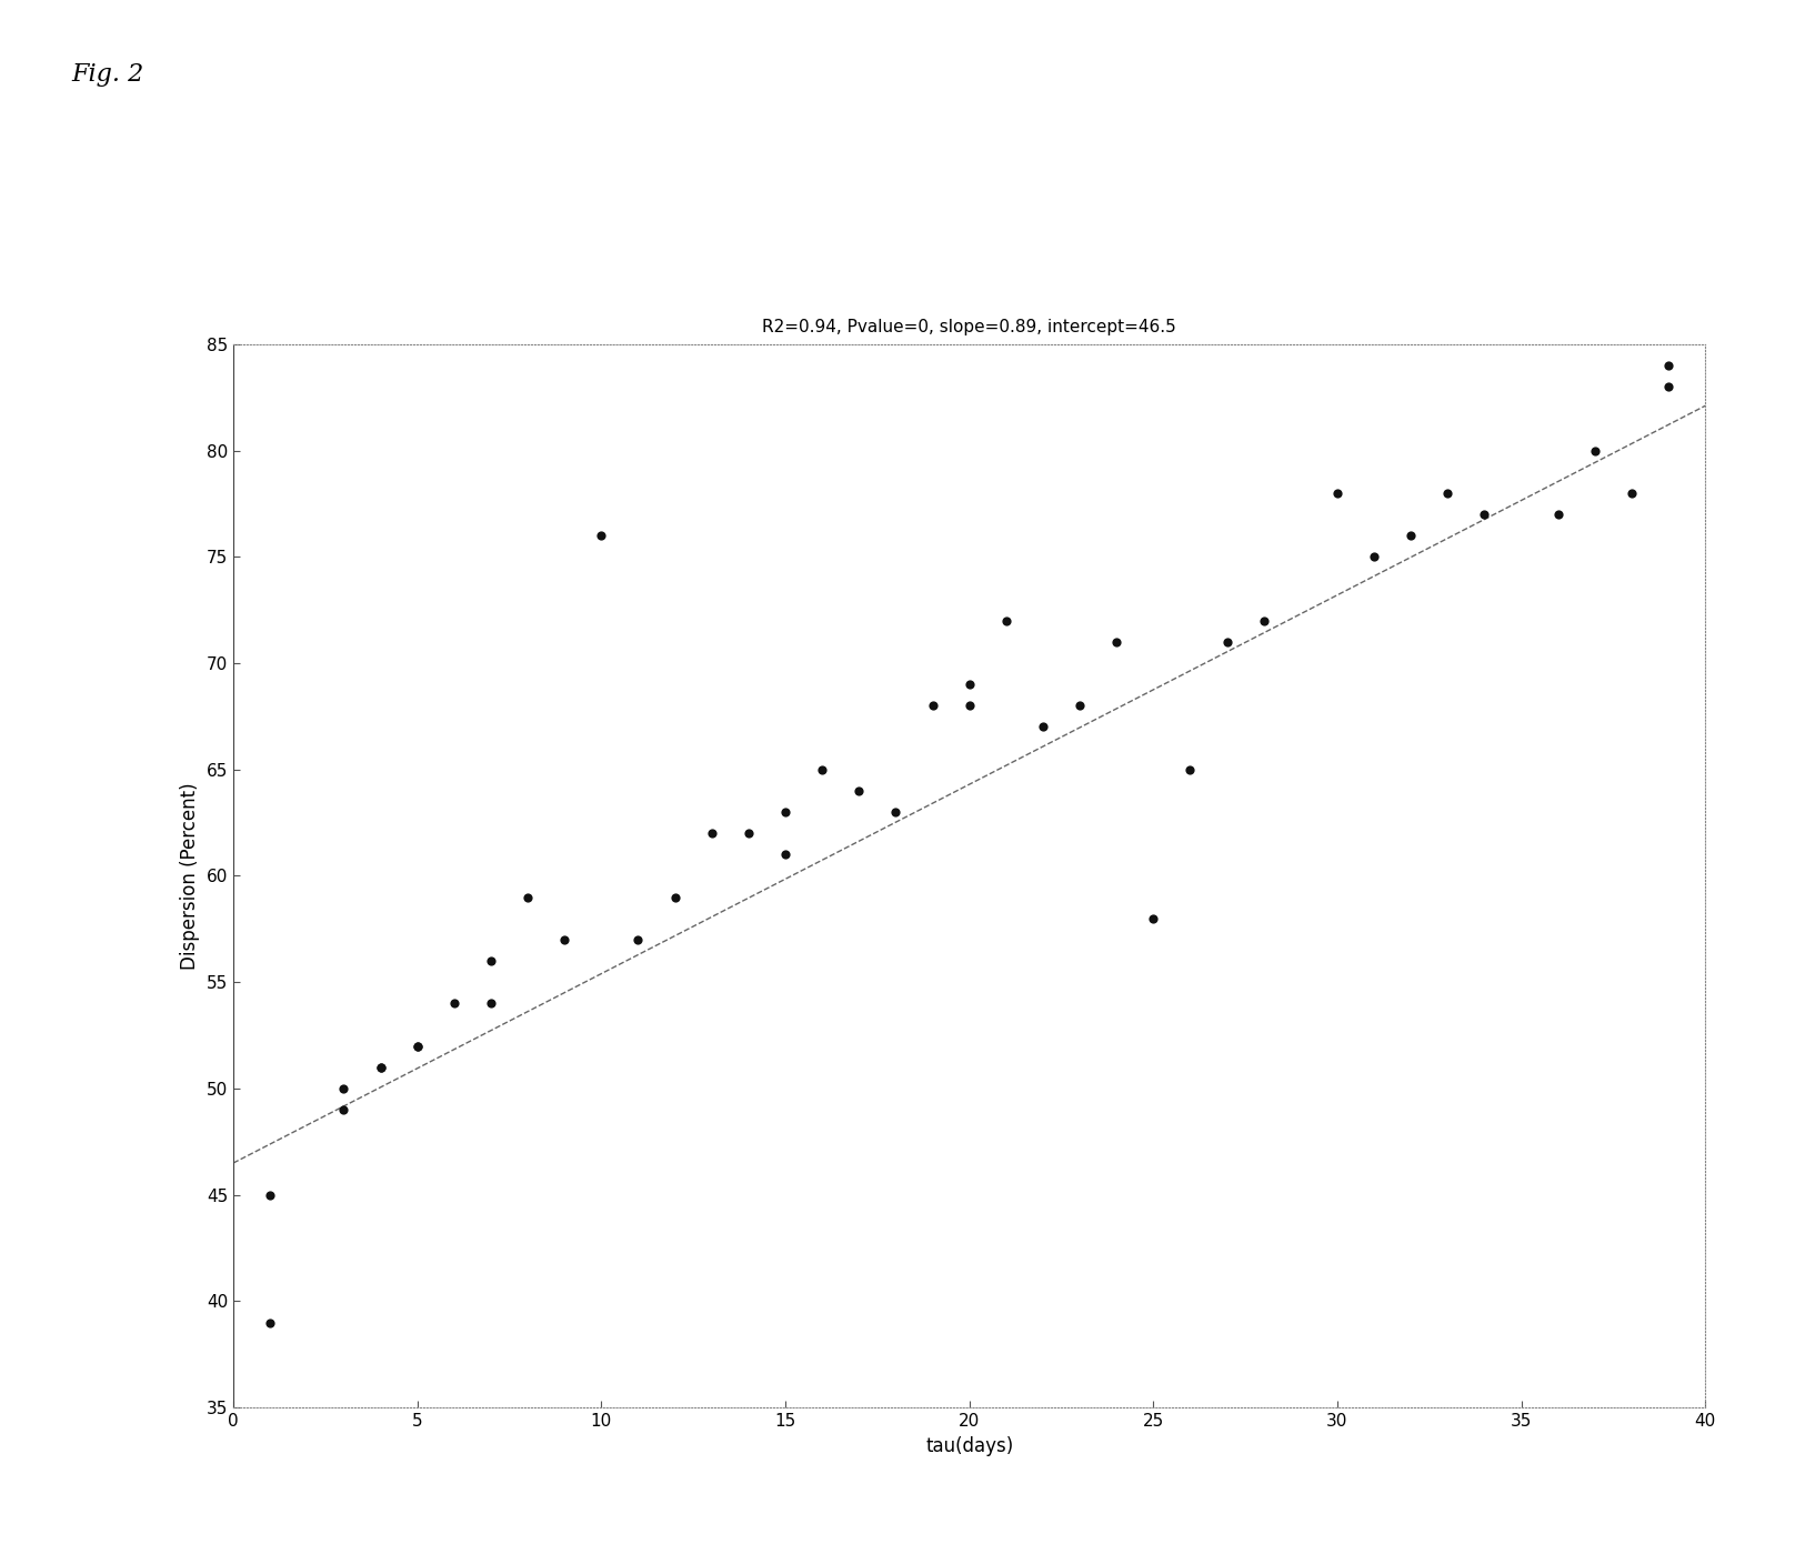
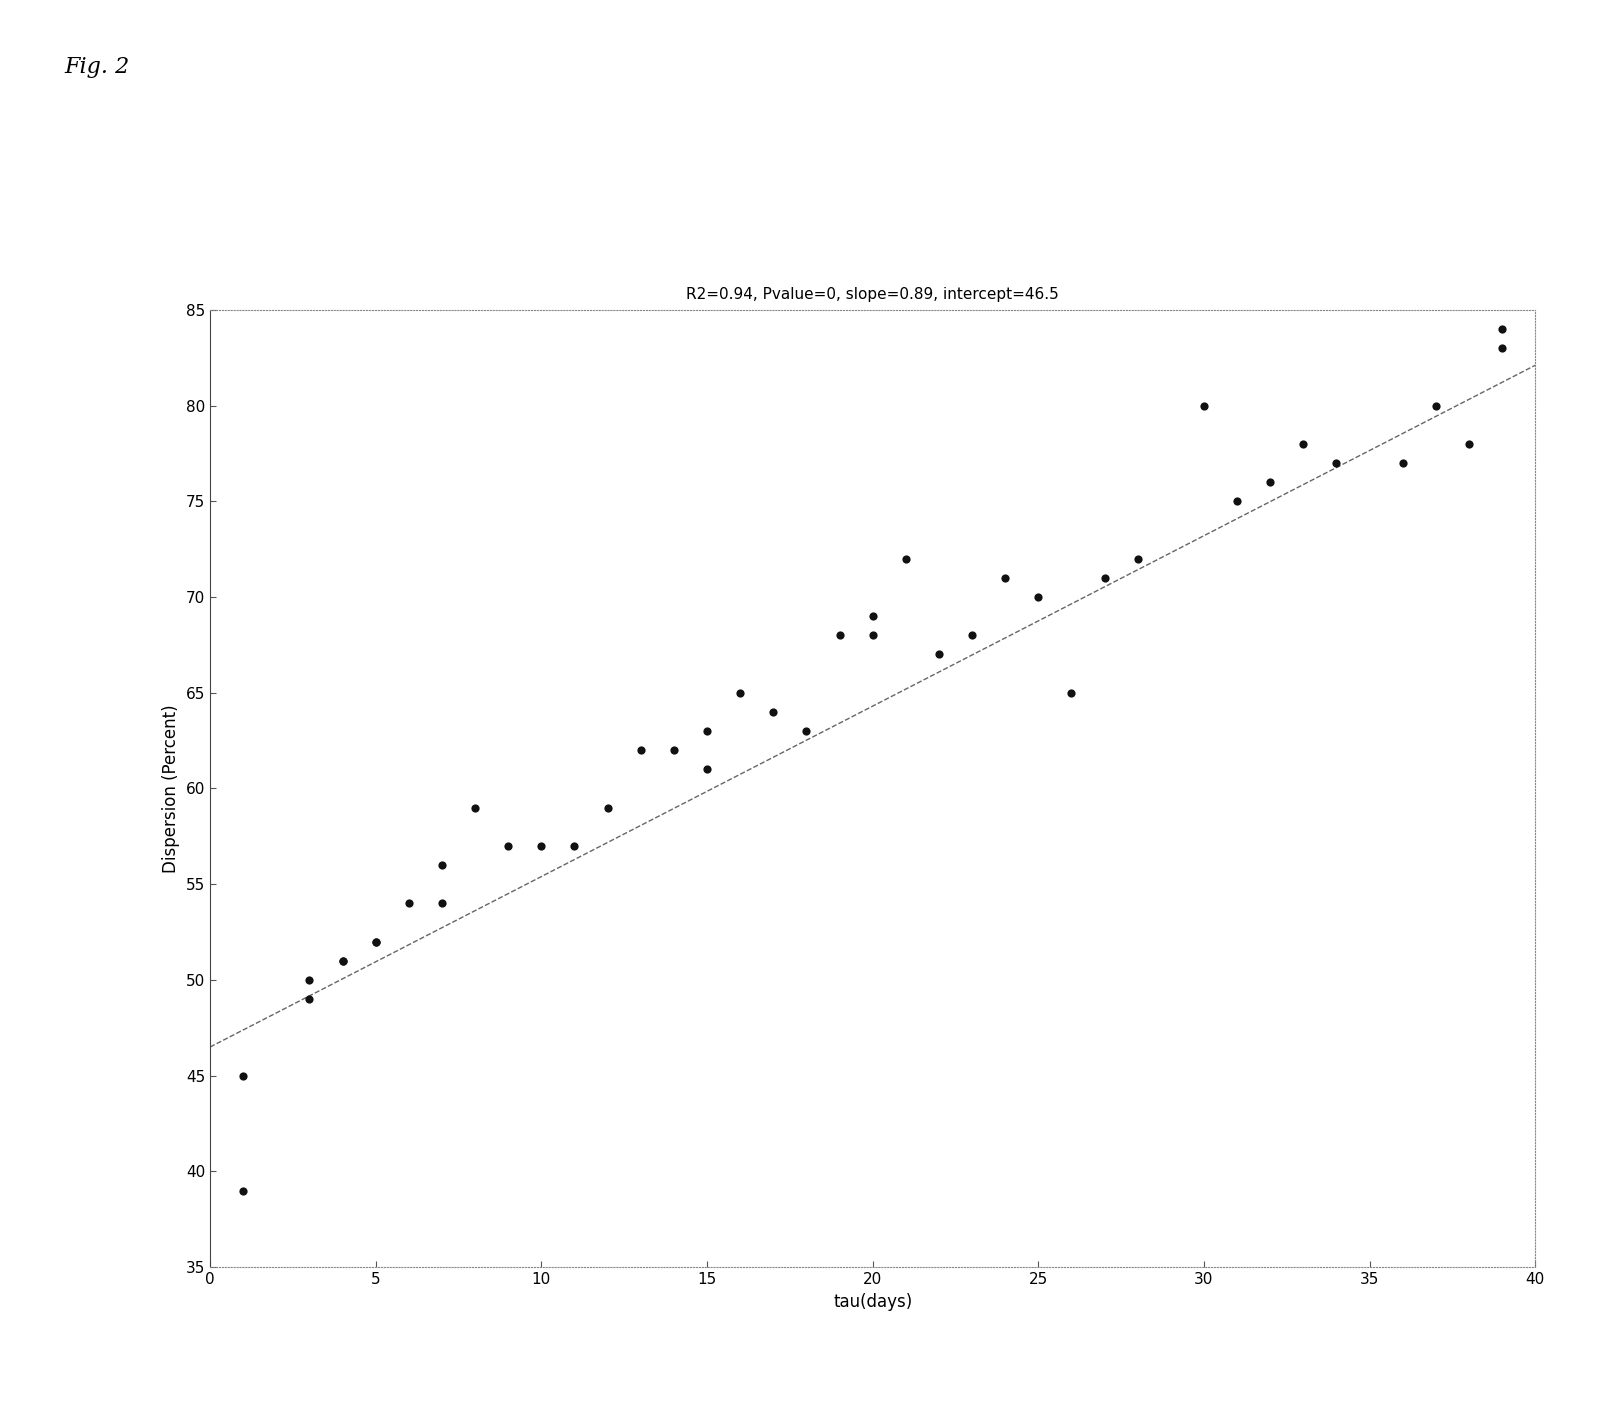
10: 76 -> 57
25: 58 -> 70
30: 78 -> 80
